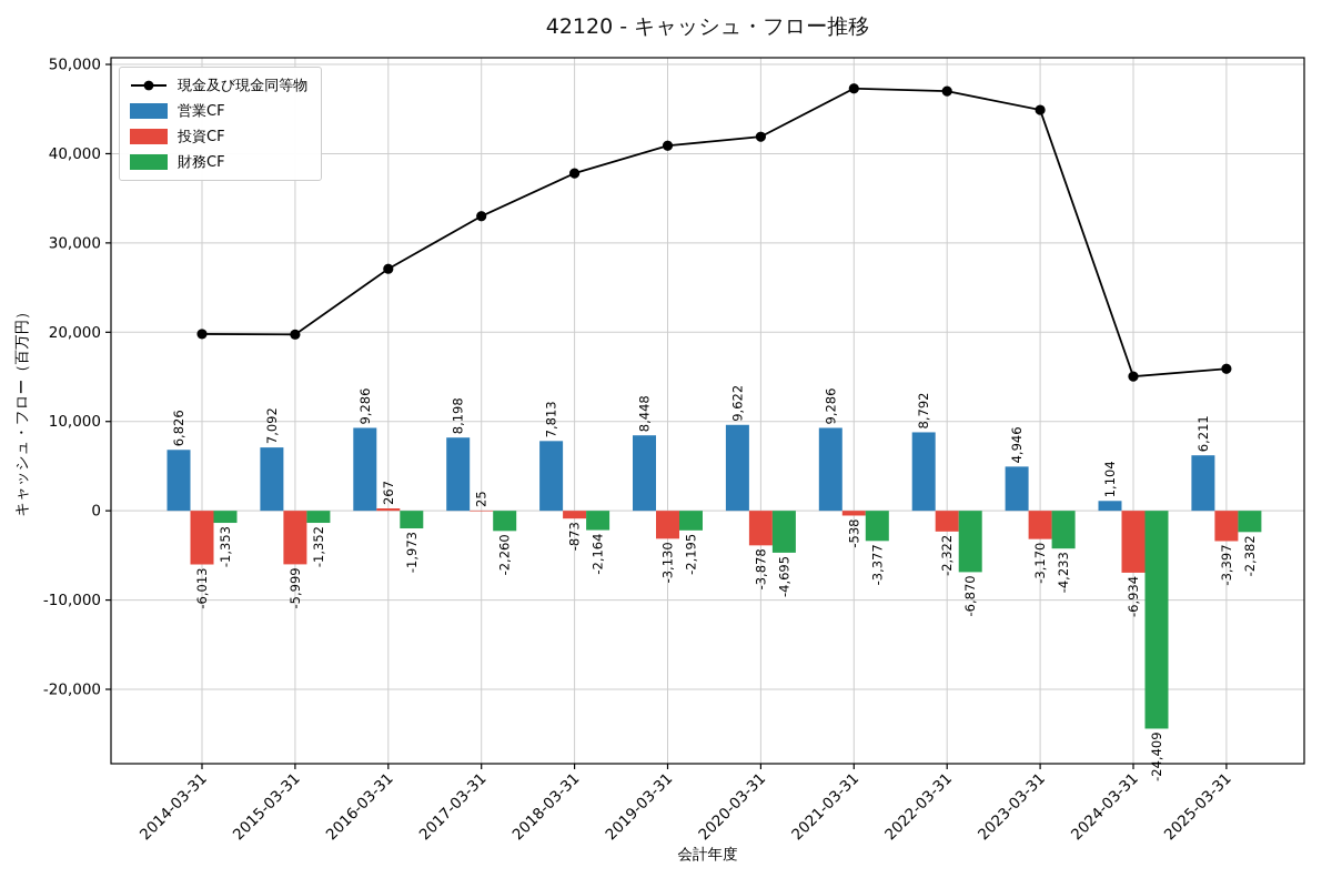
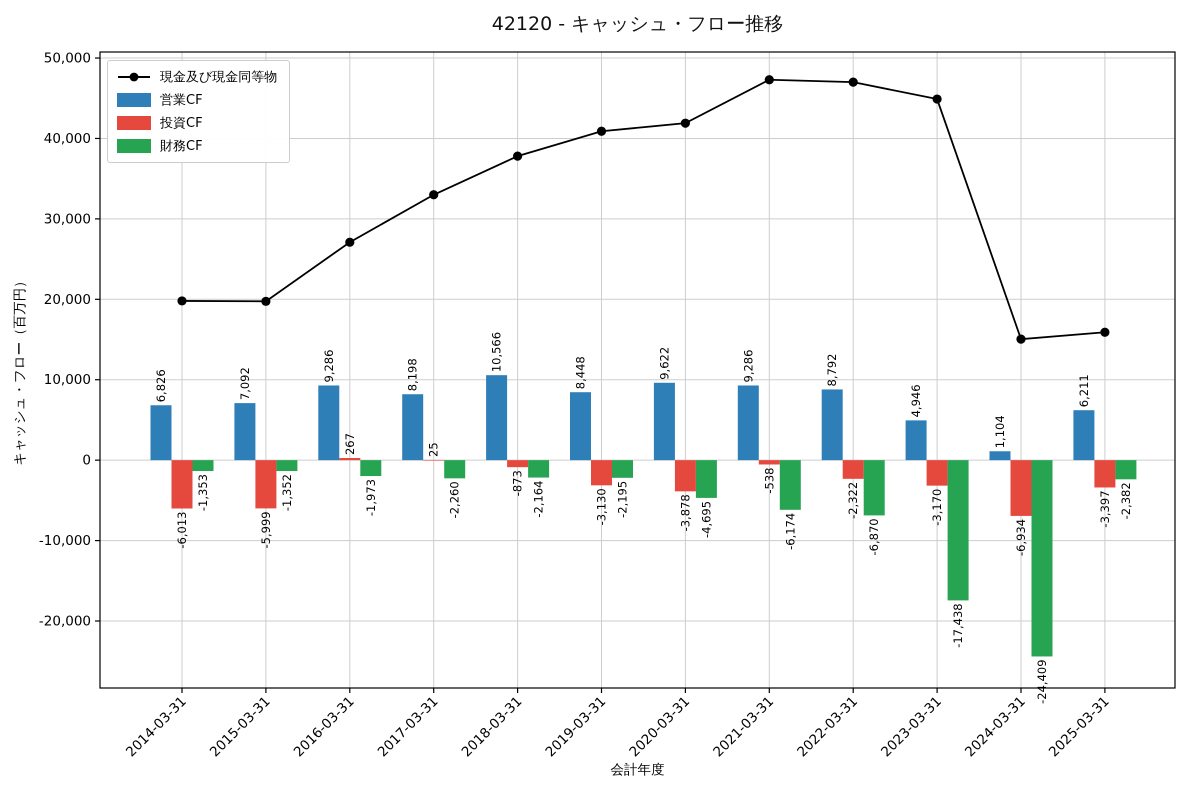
営業CF/2018-03-31: 7,813 -> 10,566
財務CF/2021-03-31: -3,377 -> -6,174
財務CF/2023-03-31: -4,233 -> -17,438
